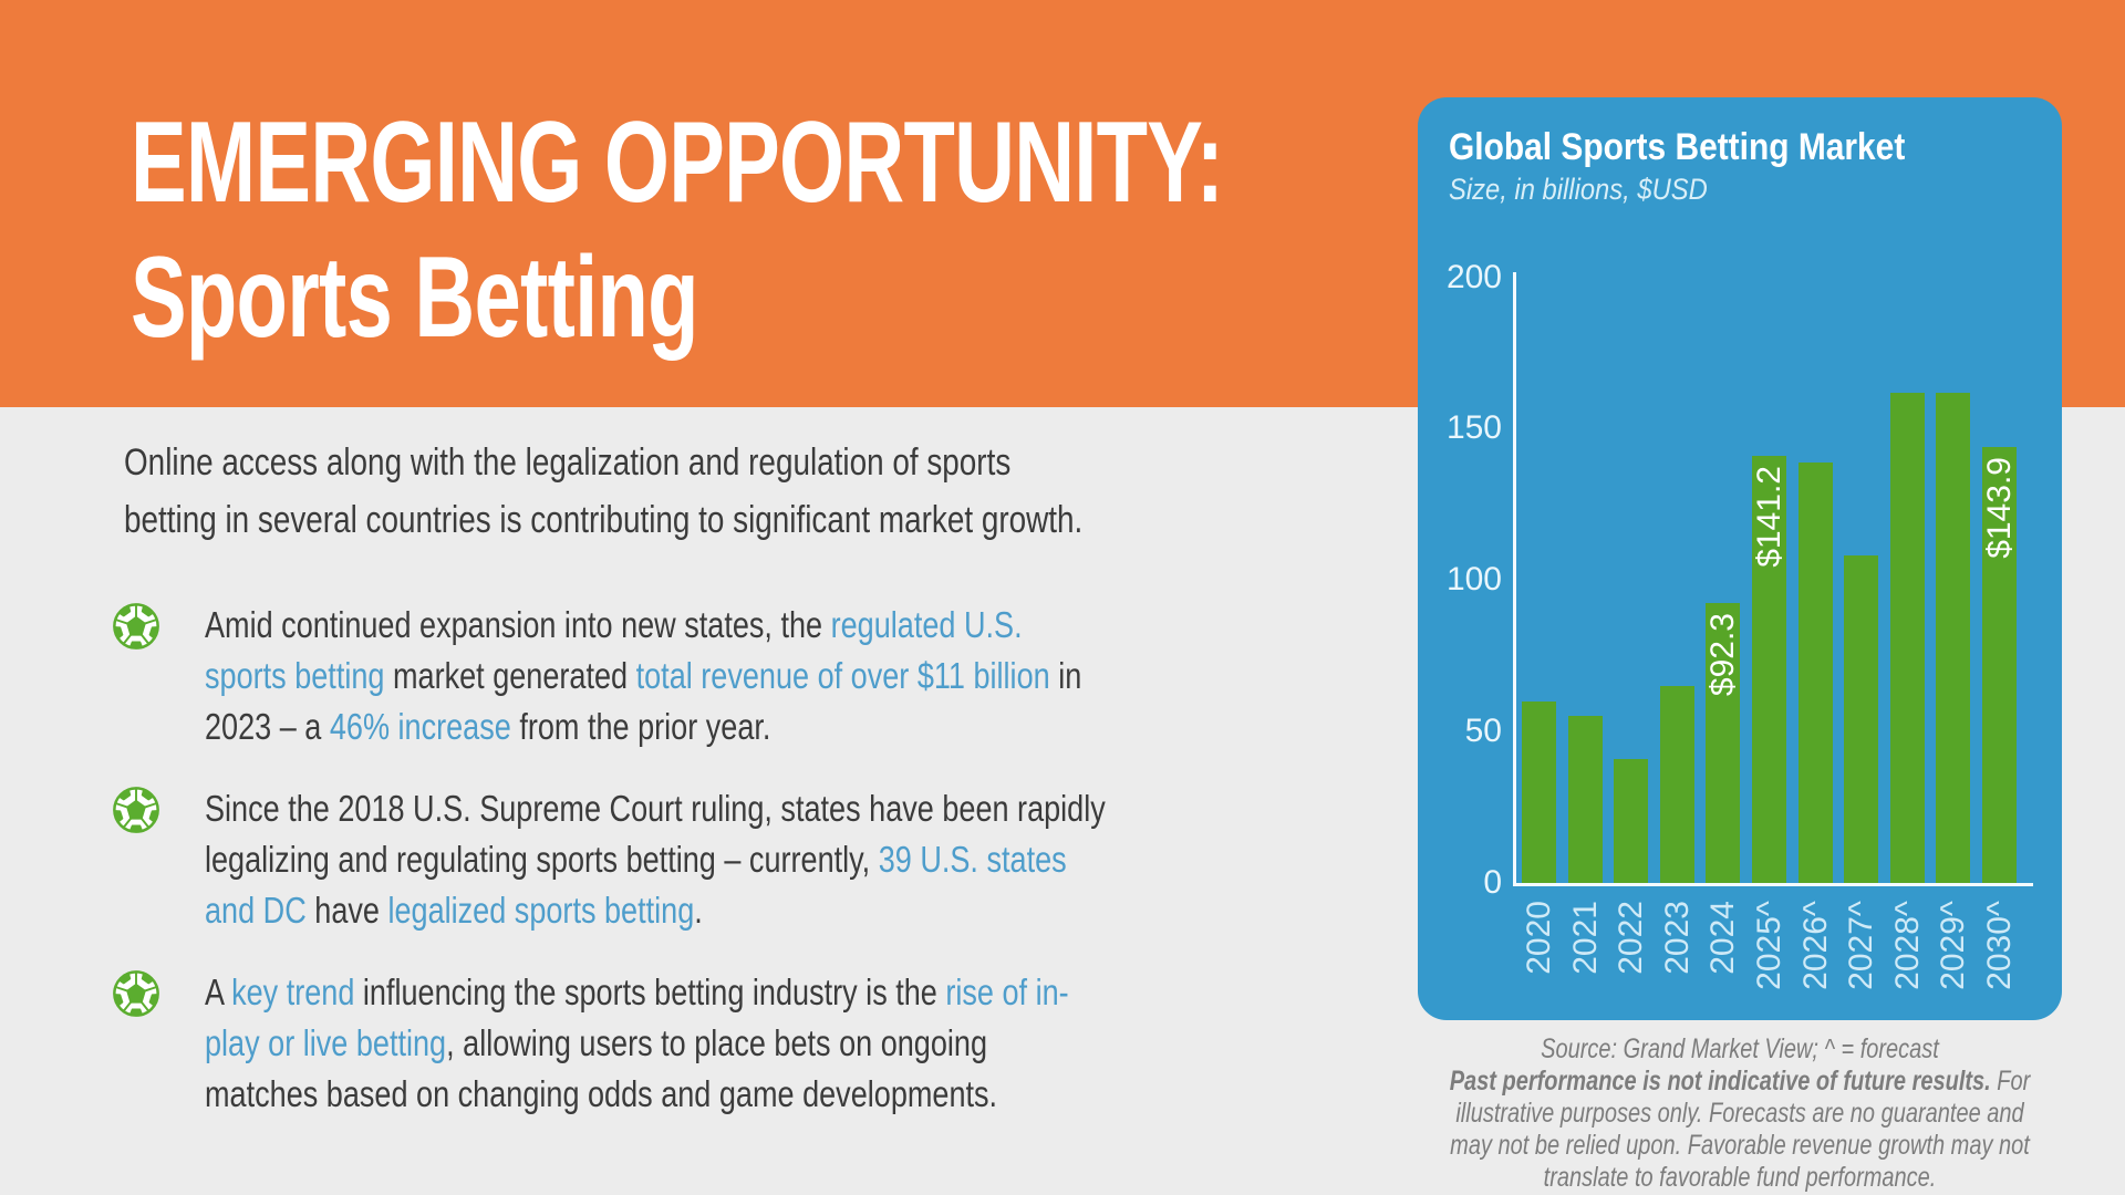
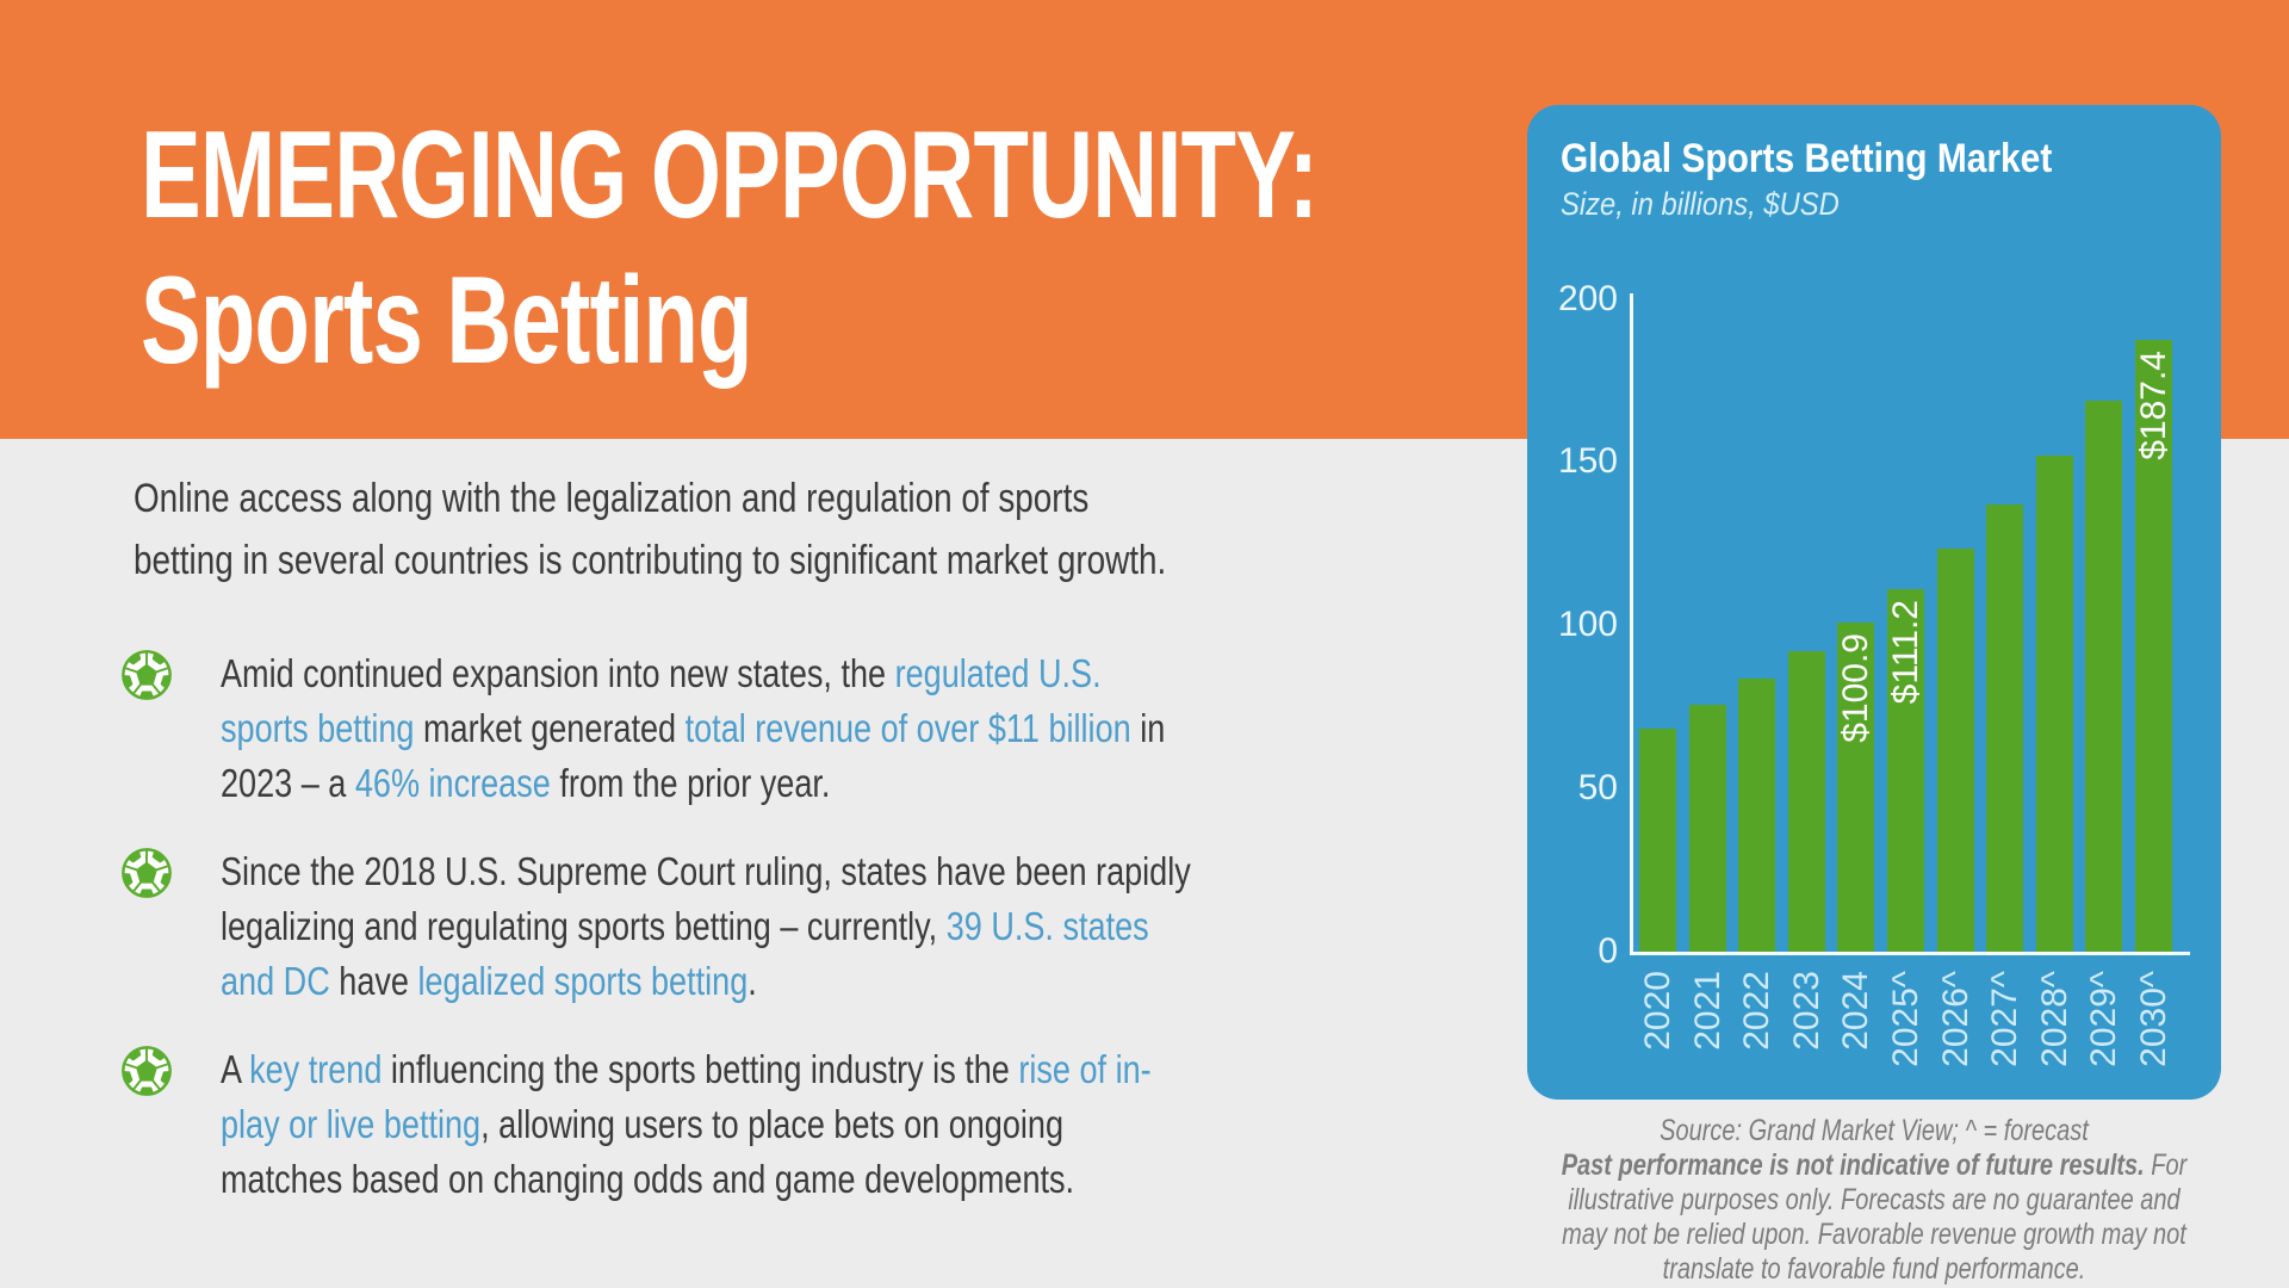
2020: 60 -> 68
2021: 55 -> 76
2022: 41 -> 84
2023: 65 -> 92
2024: $92.3 -> $100.9
2025^: $141.2 -> $111.2
2026^: 139 -> 123
2027^: 108 -> 137
2028^: 162 -> 152
2029^: 162 -> 169
2030^: $143.9 -> $187.4
